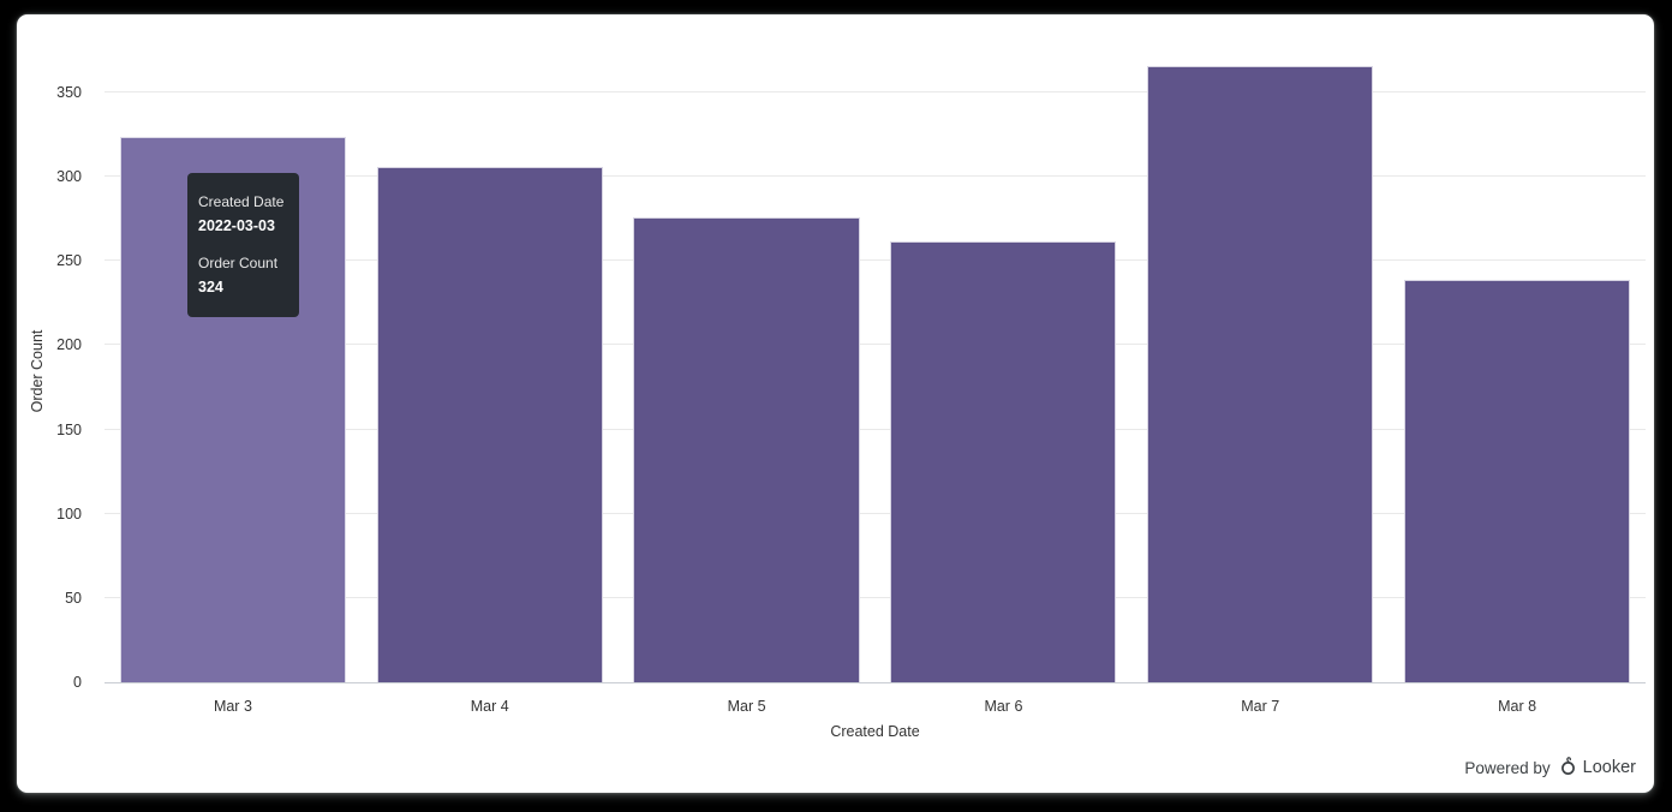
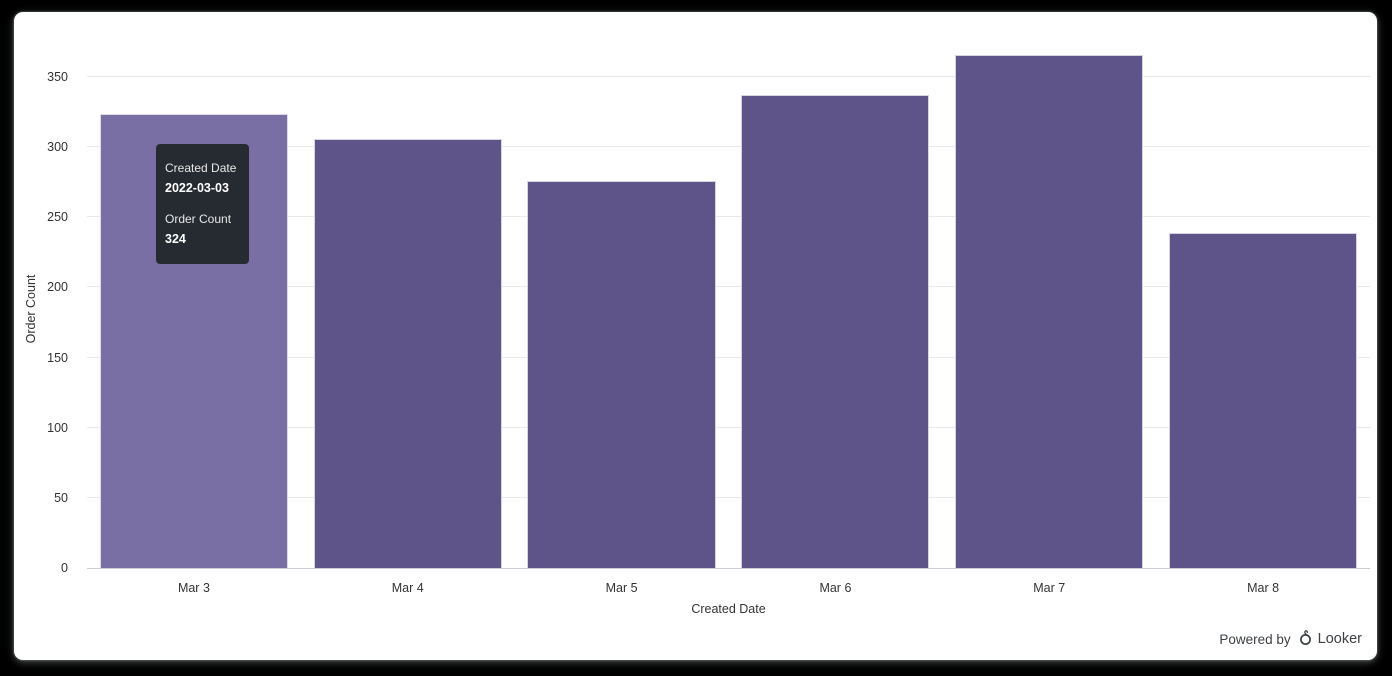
Mar 6: 262 -> 337
